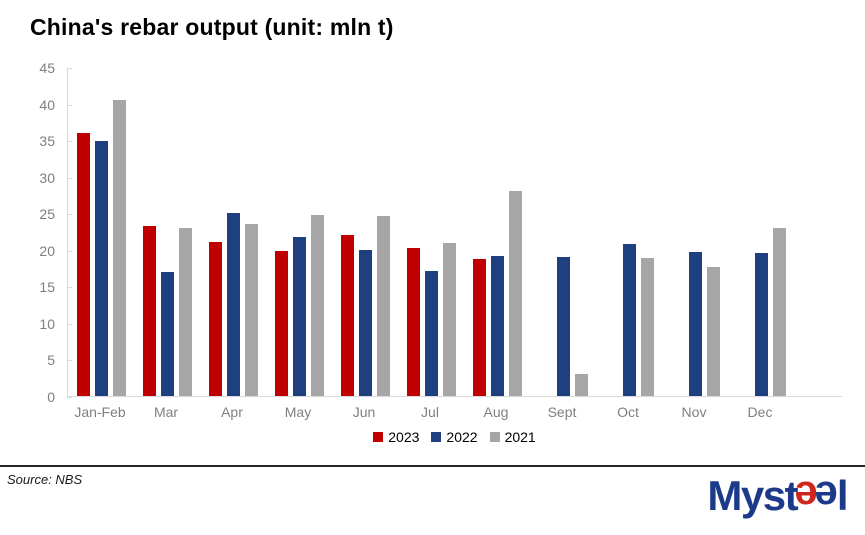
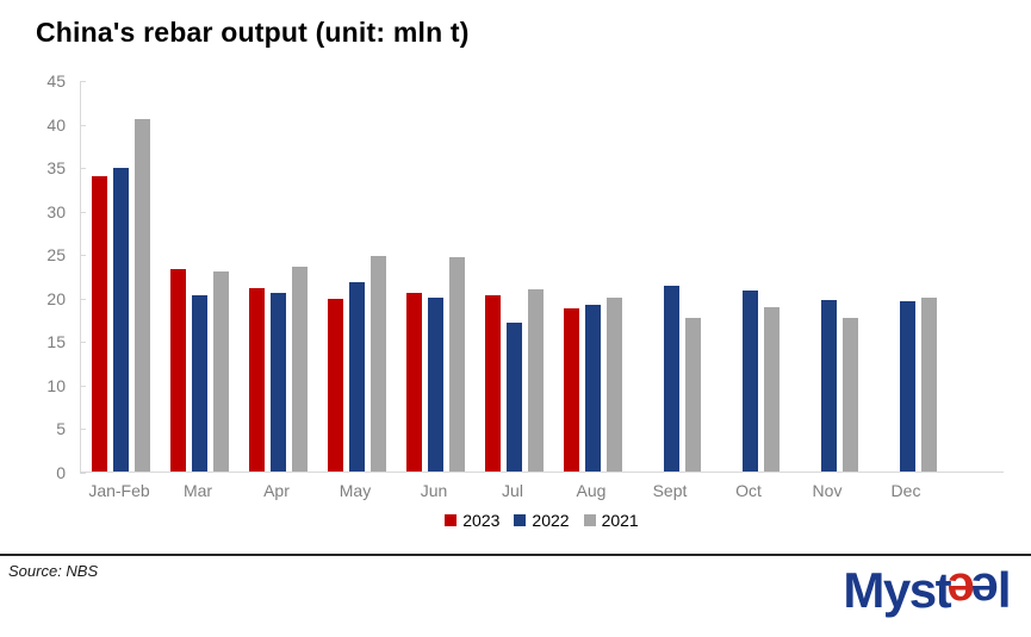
2023/Jan-Feb: 36 -> 34
2022/Mar: 17 -> 20
2022/Apr: 25 -> 20
2023/Jun: 22 -> 20
2021/Aug: 28 -> 20
2022/Sept: 19 -> 21
2021/Sept: 3 -> 18
2021/Dec: 23 -> 20
